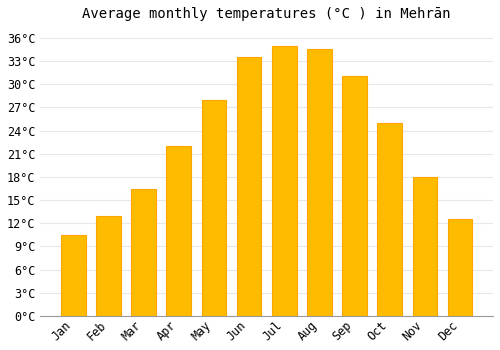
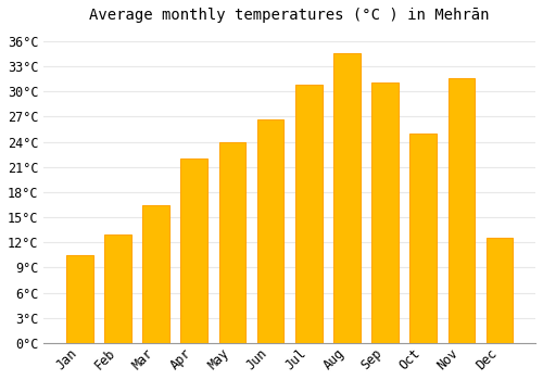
May: 28.0°C -> 24.0°C
Jun: 33.5°C -> 26.6°C
Jul: 35.0°C -> 30.8°C
Nov: 18.0°C -> 31.6°C
